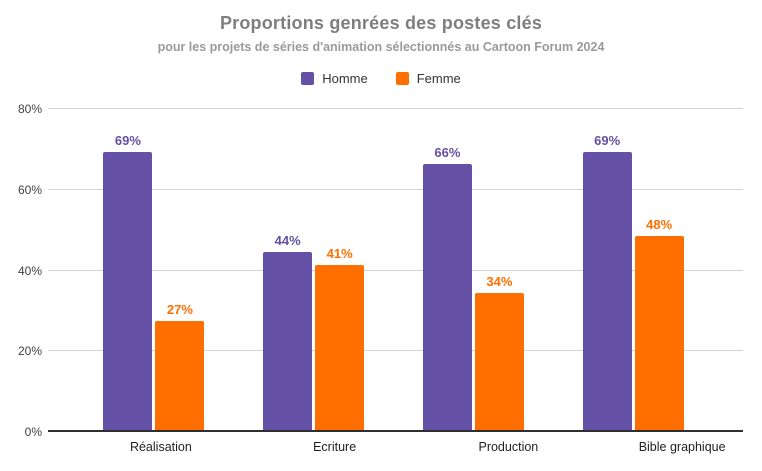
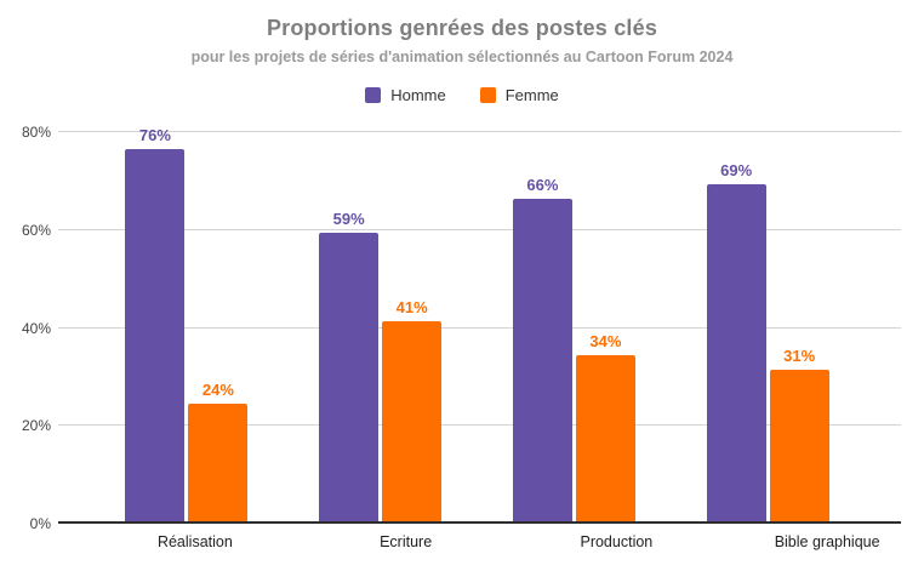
Homme/Réalisation: 69% -> 76%
Femme/Réalisation: 27% -> 24%
Homme/Ecriture: 44% -> 59%
Femme/Bible graphique: 48% -> 31%
